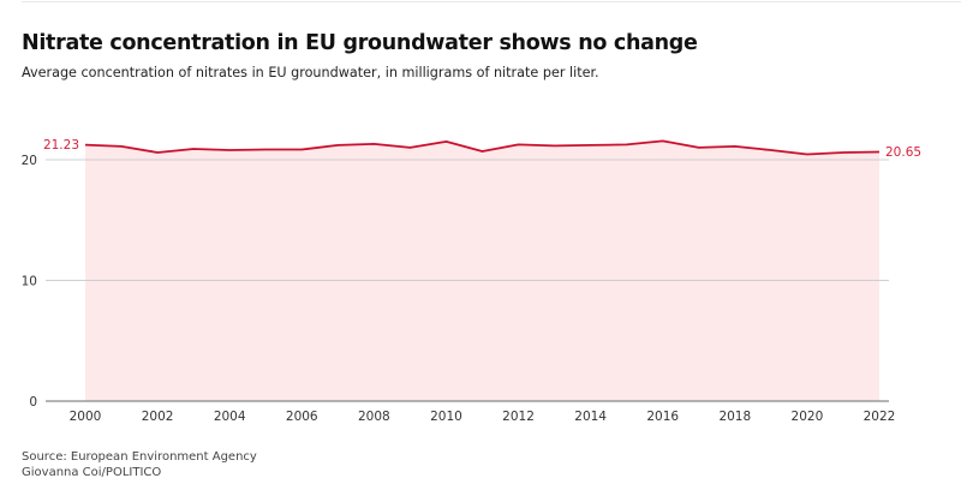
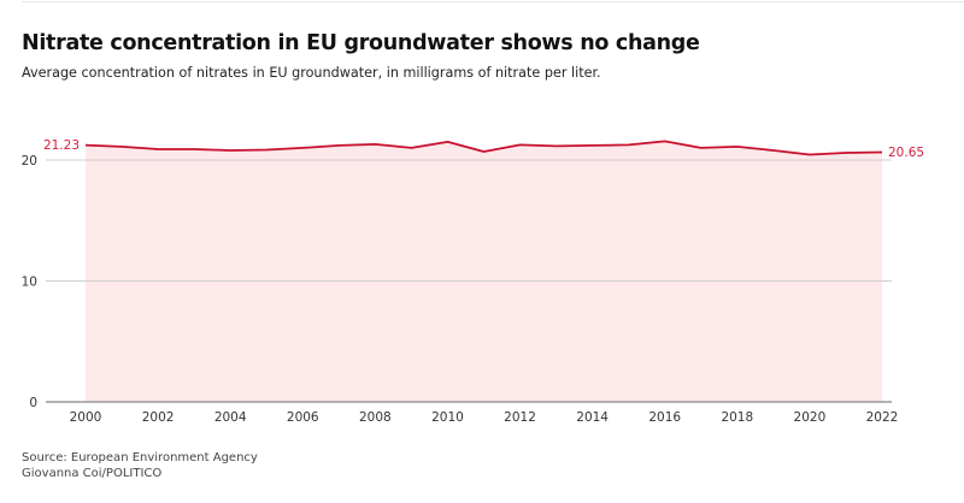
2002: 20.6 -> 20.9
2006: 20.9 -> 21.0
